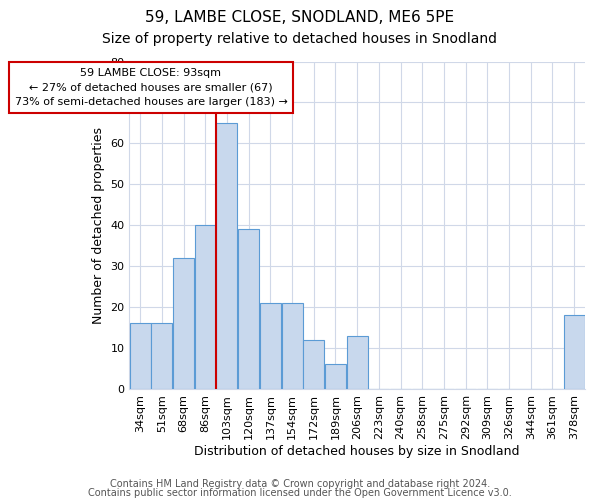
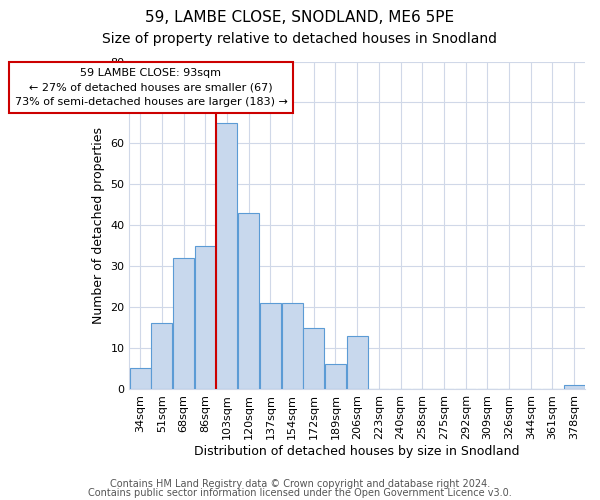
34sqm: 16 -> 5
86sqm: 40 -> 35
120sqm: 39 -> 43
172sqm: 12 -> 15
378sqm: 18 -> 1
